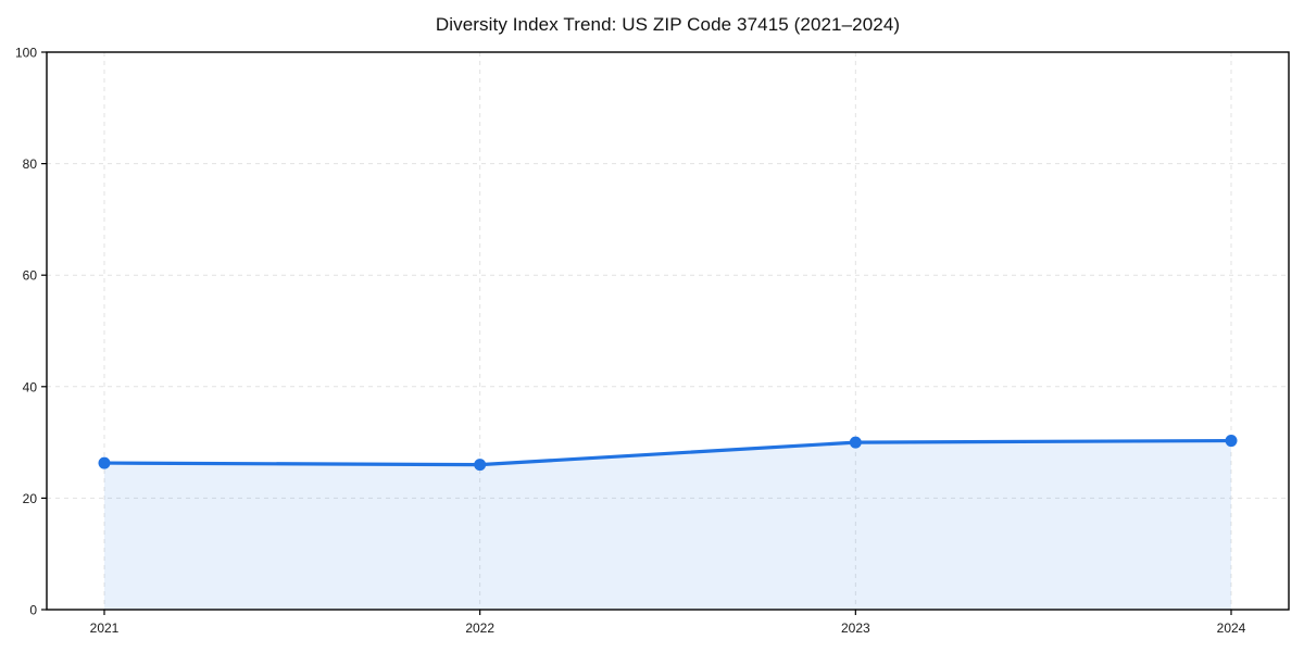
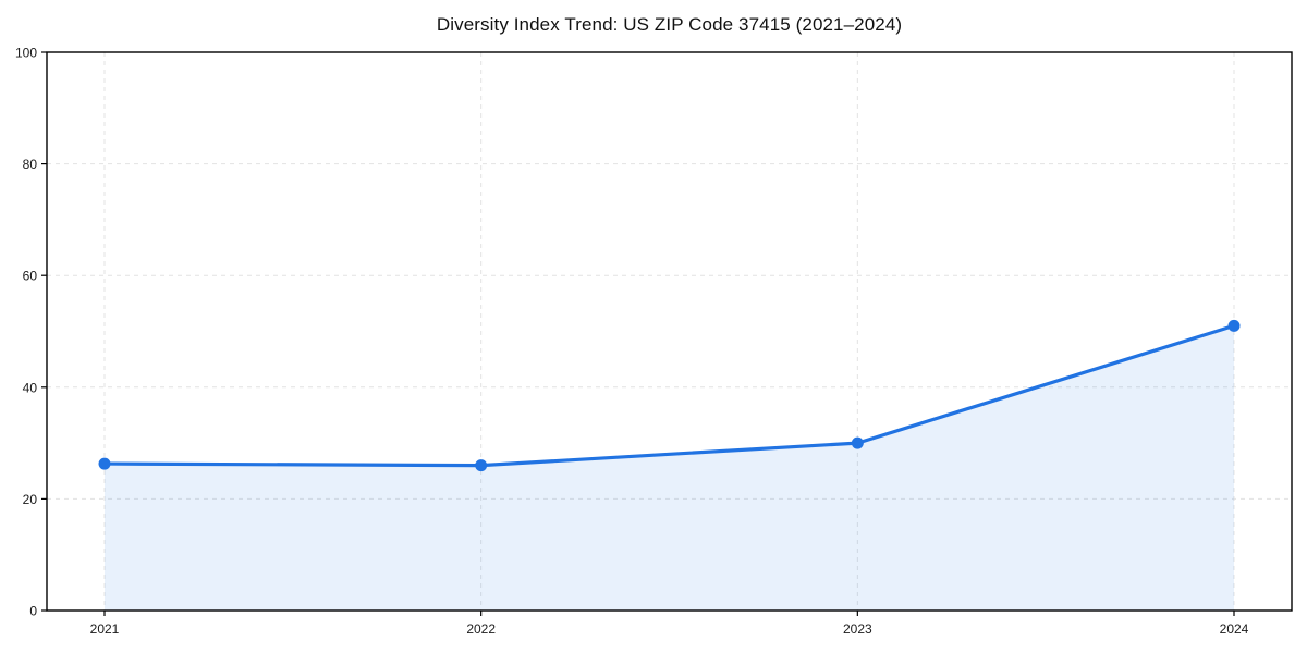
2024: 30 -> 51
